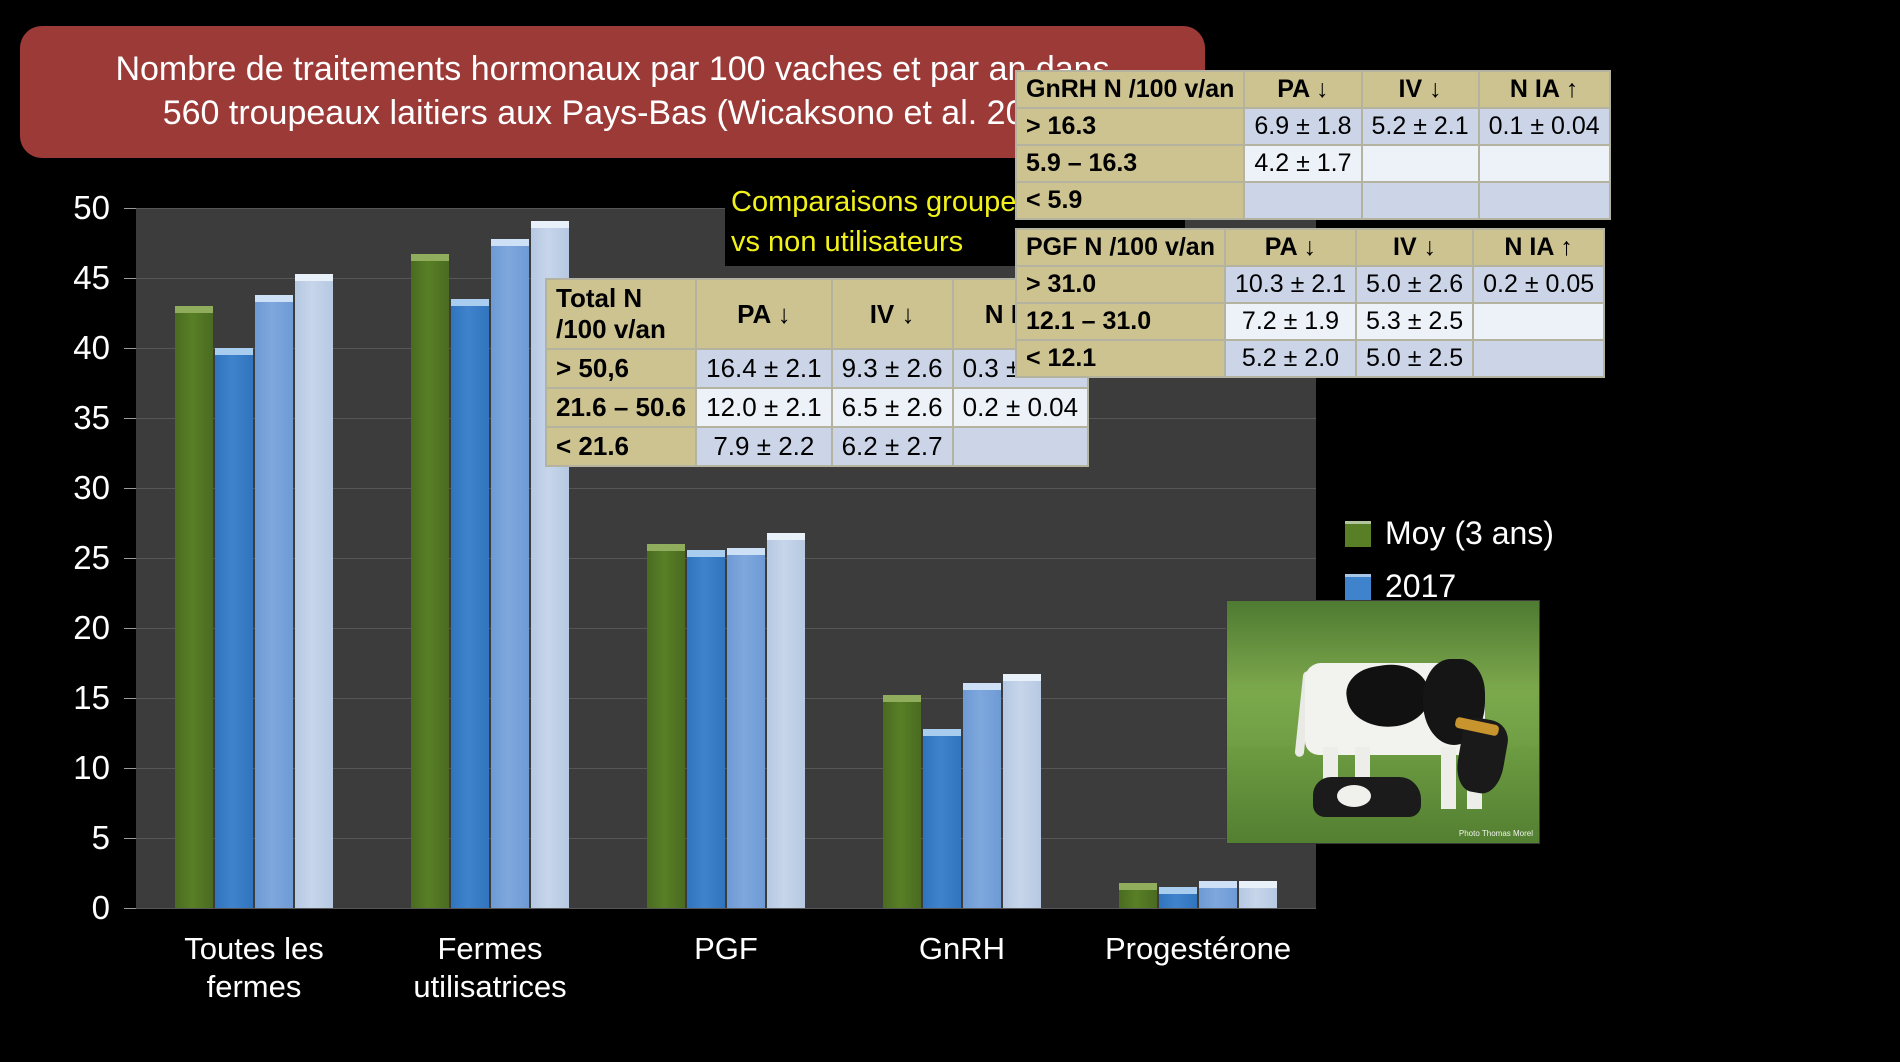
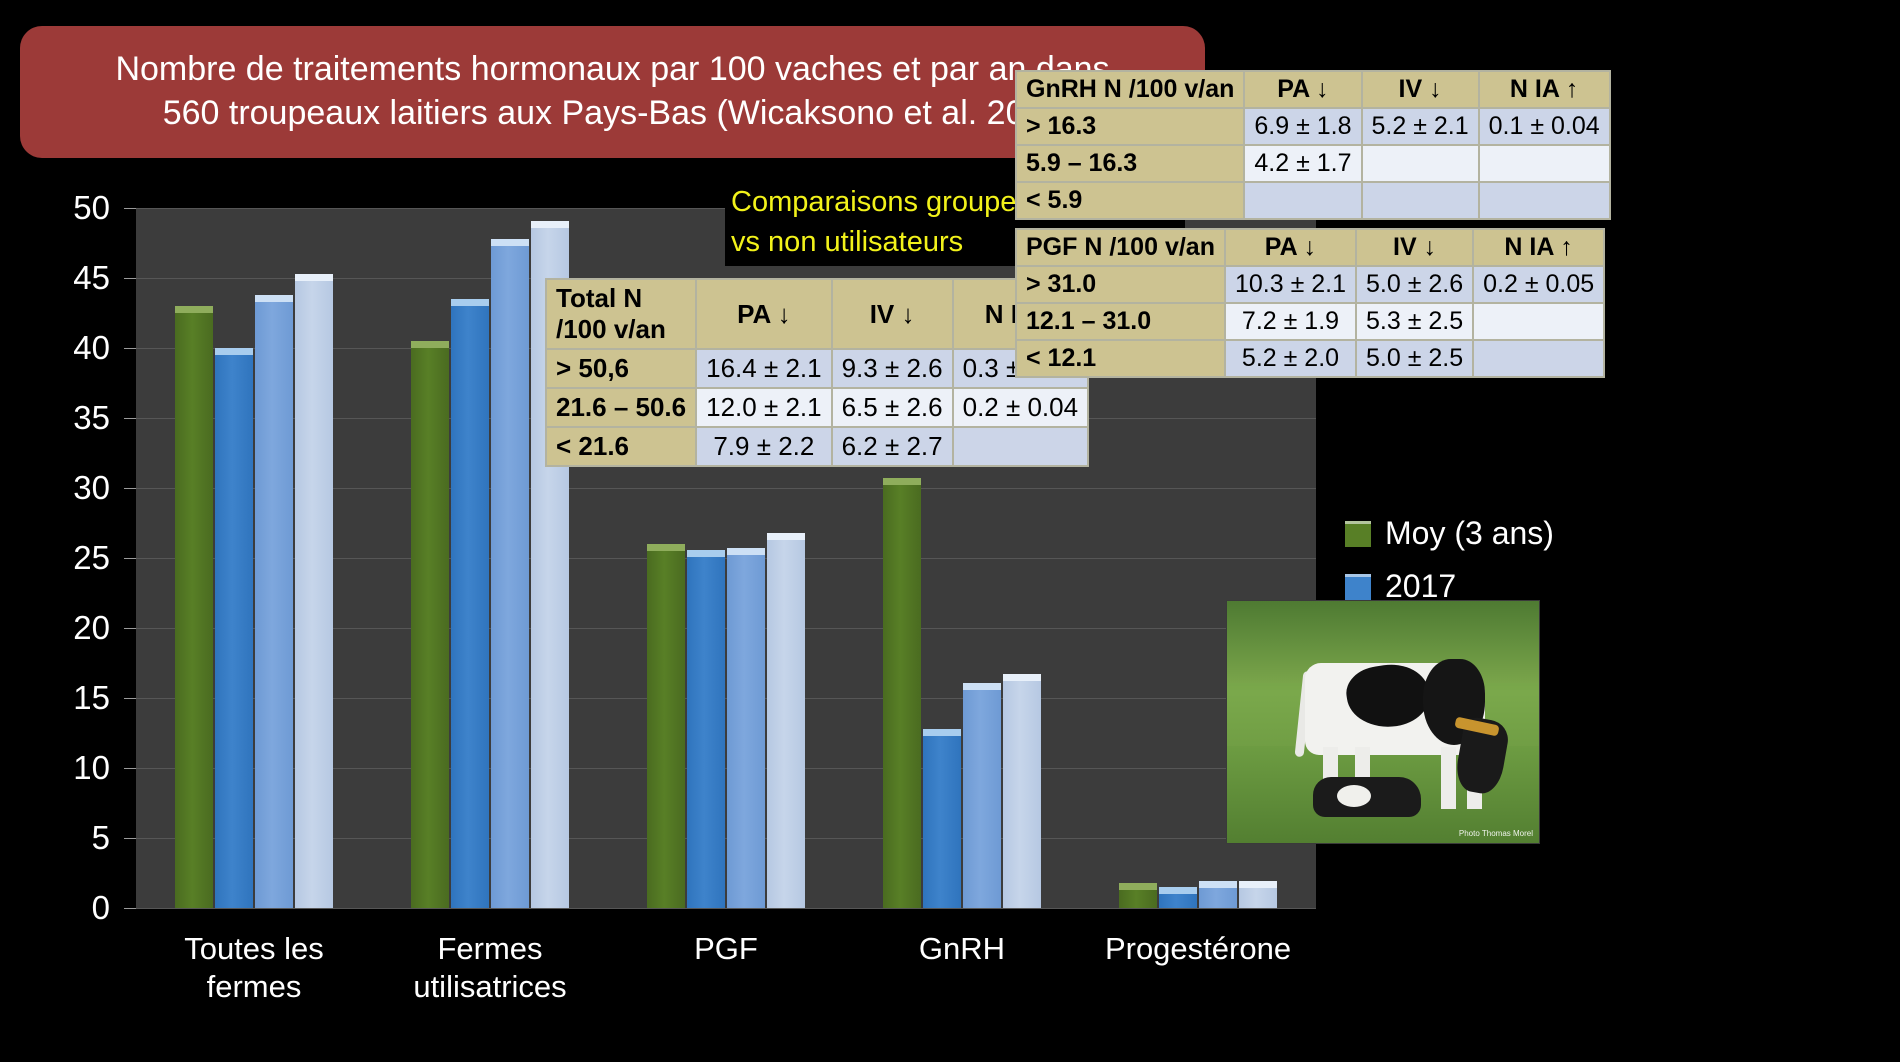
Moy (3 ans)/Fermes utilisatrices: 46.7 -> 40.5
Moy (3 ans)/GnRH: 15.2 -> 30.7
